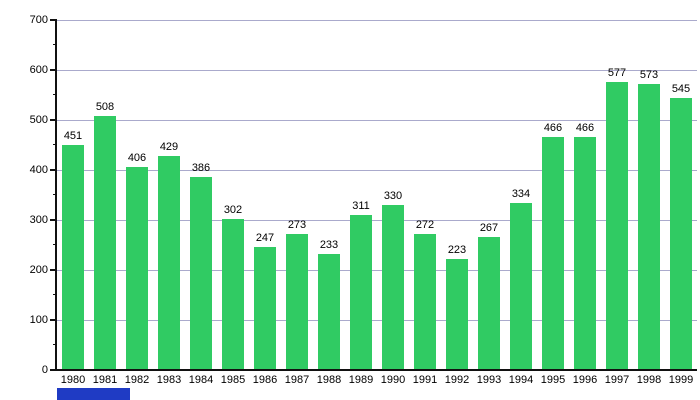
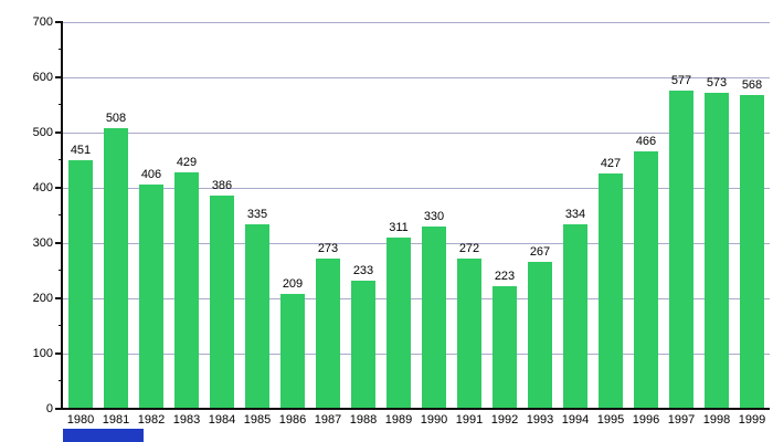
1985: 302 -> 335
1986: 247 -> 209
1995: 466 -> 427
1999: 545 -> 568
